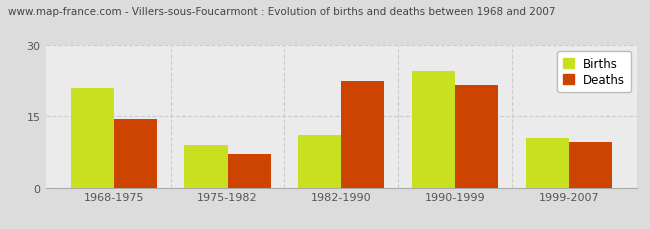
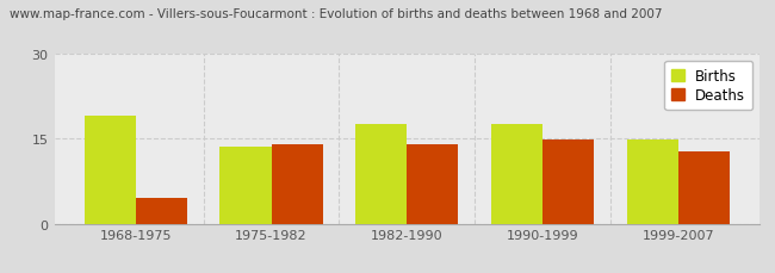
Births/1968-1975: 21.0 -> 19.0
Deaths/1968-1975: 14.5 -> 4.5
Births/1975-1982: 9.0 -> 13.5
Deaths/1975-1982: 7.0 -> 14.0
Births/1982-1990: 11.0 -> 17.5
Deaths/1982-1990: 22.5 -> 14.0
Births/1990-1999: 24.5 -> 17.5
Deaths/1990-1999: 21.5 -> 14.8
Births/1999-2007: 10.5 -> 14.8
Deaths/1999-2007: 9.5 -> 12.8
